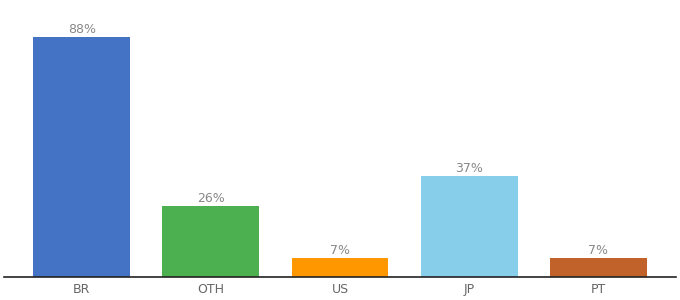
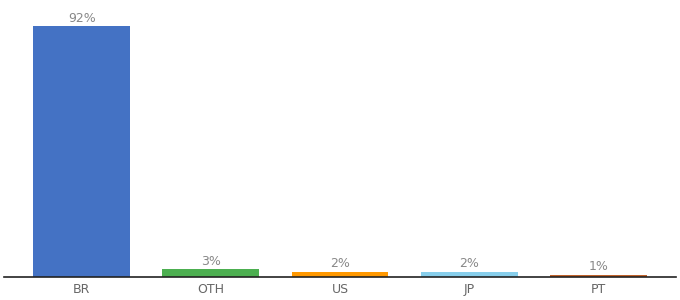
BR: 88% -> 92%
OTH: 26% -> 3%
US: 7% -> 2%
JP: 37% -> 2%
PT: 7% -> 1%
